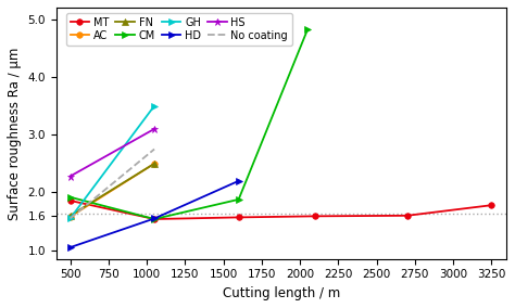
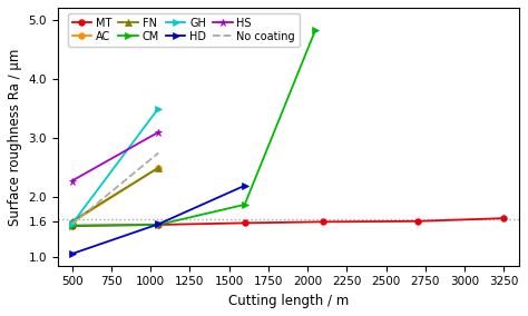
MT/500: 1.86 -> 1.52
CM/500: 1.92 -> 1.53
MT/3250: 1.78 -> 1.65
